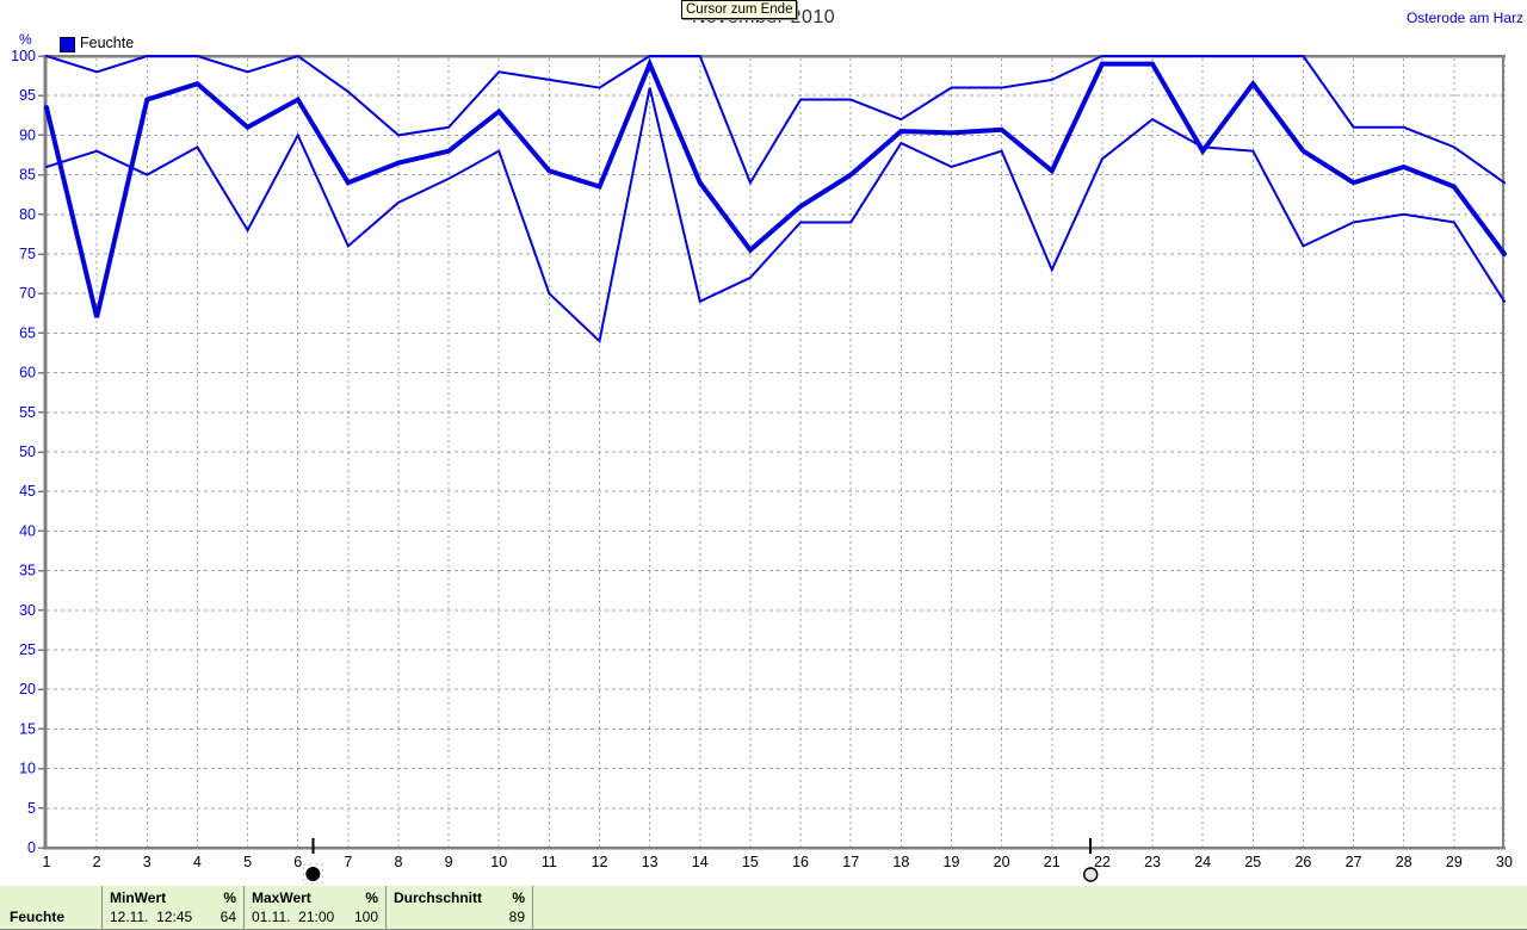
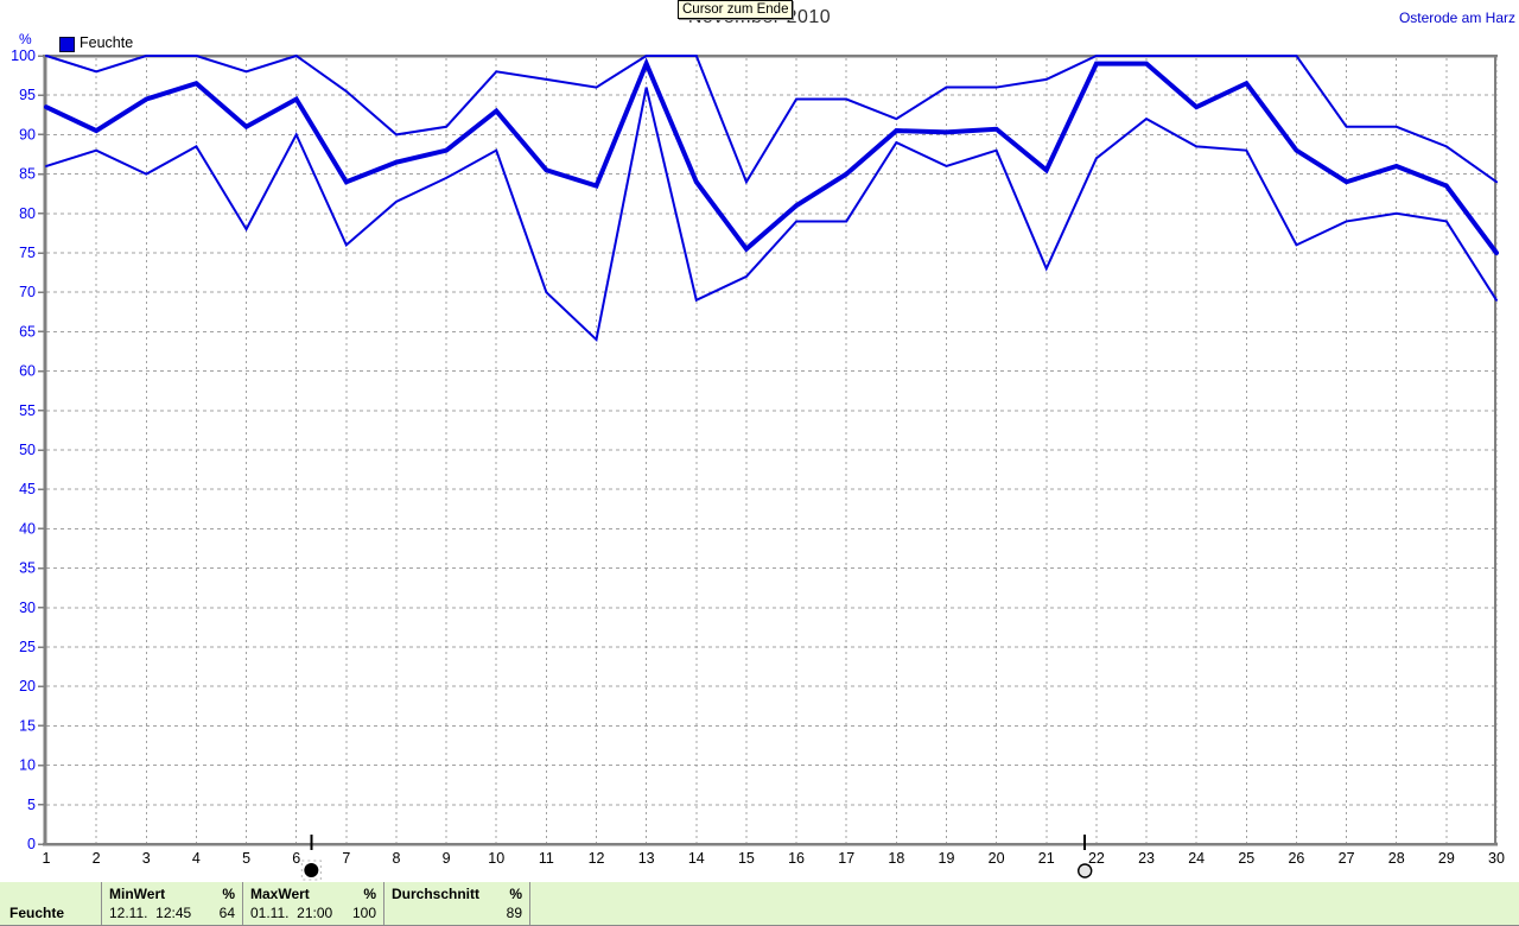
Durchschnitt/2: 67 -> 90
Durchschnitt/24: 88 -> 94
